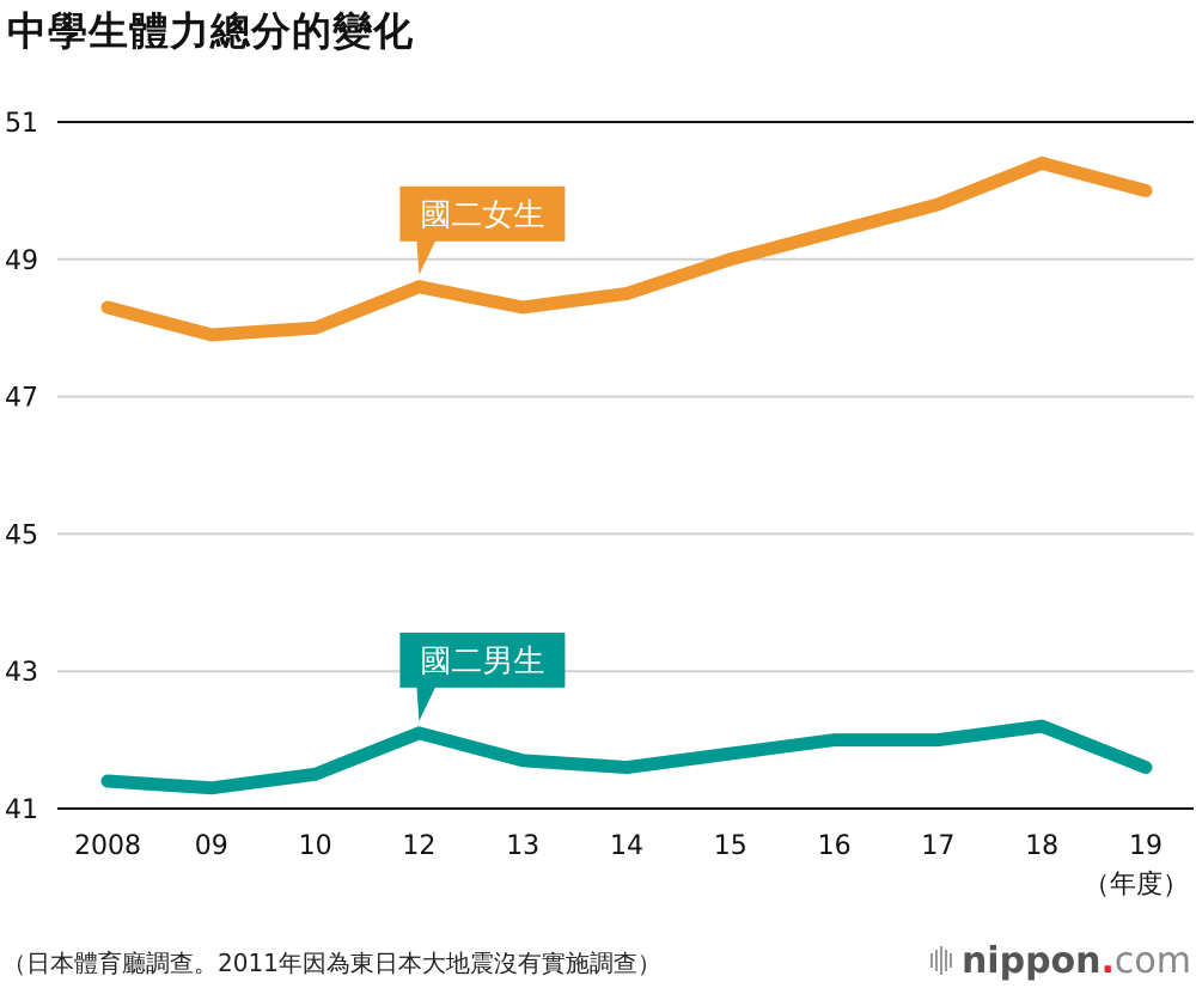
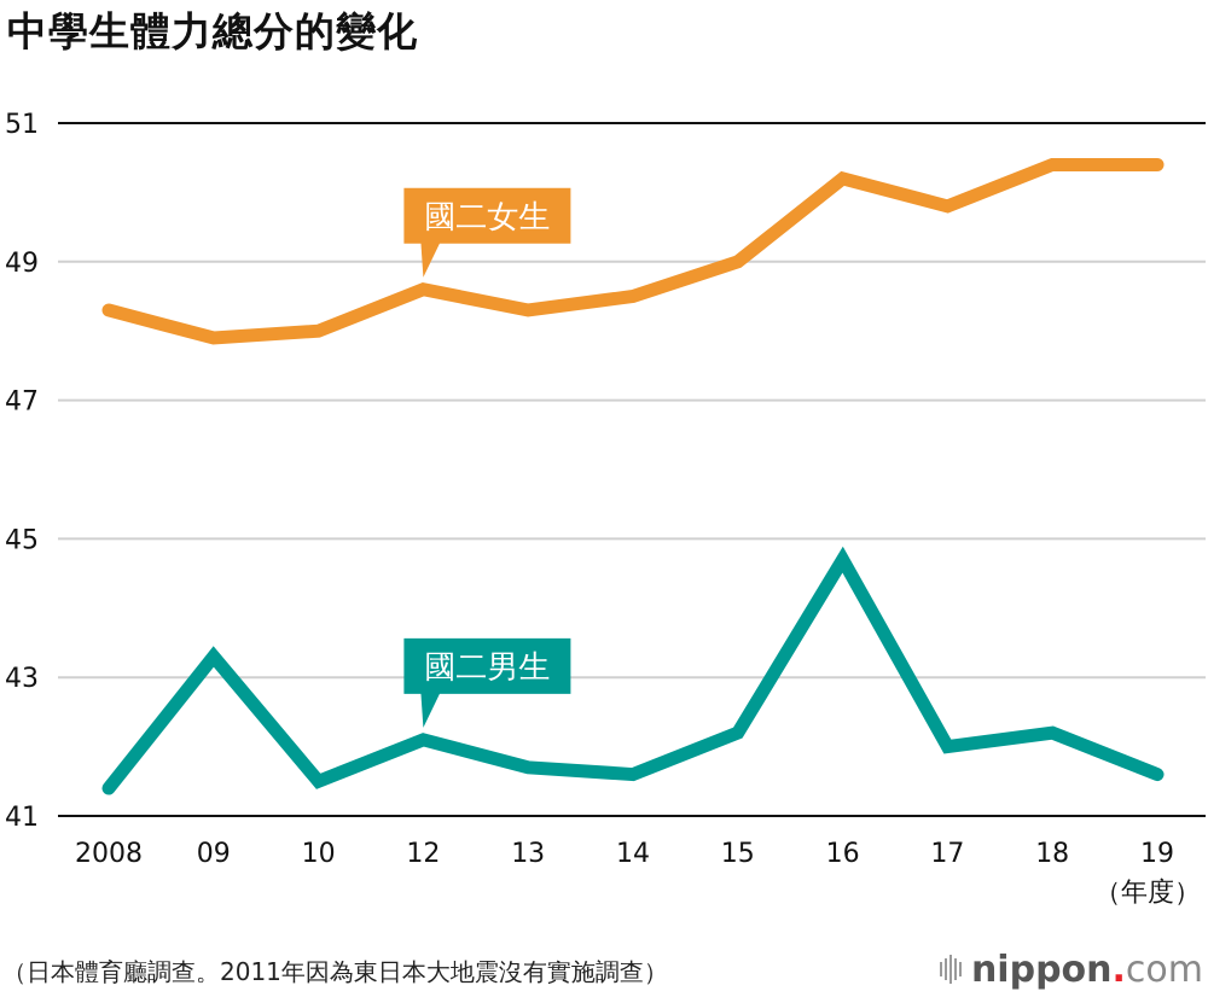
國二男生/09: 41.3 -> 43.3
國二男生/15: 41.8 -> 42.2
國二女生/16: 49.4 -> 50.2
國二男生/16: 42.0 -> 44.7
國二女生/19: 50.0 -> 50.4
